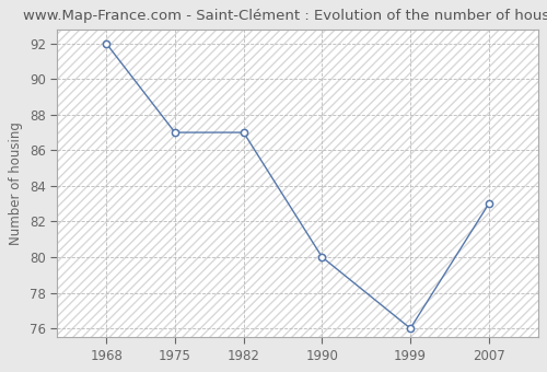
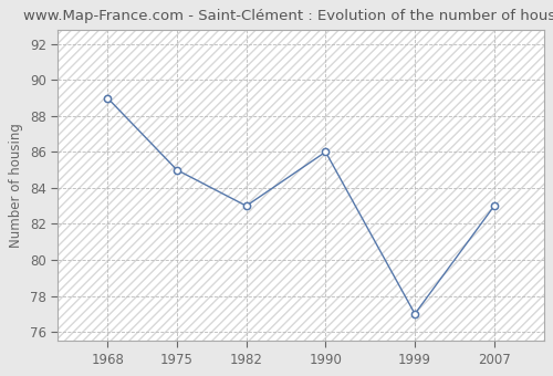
1968: 92 -> 89
1975: 87 -> 85
1982: 87 -> 83
1990: 80 -> 86
1999: 76 -> 77
